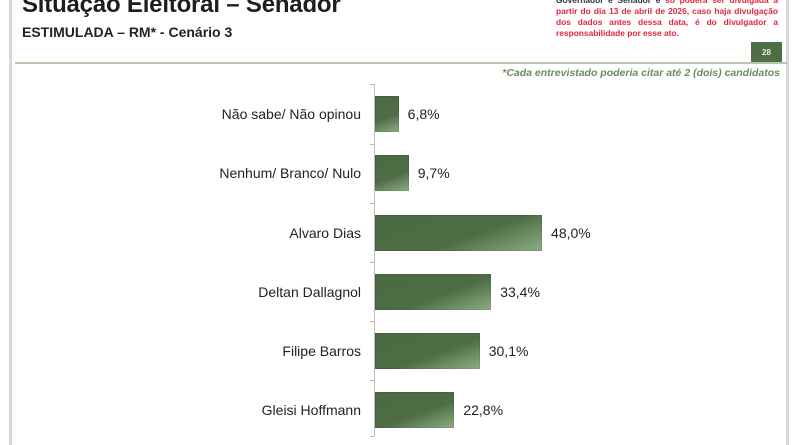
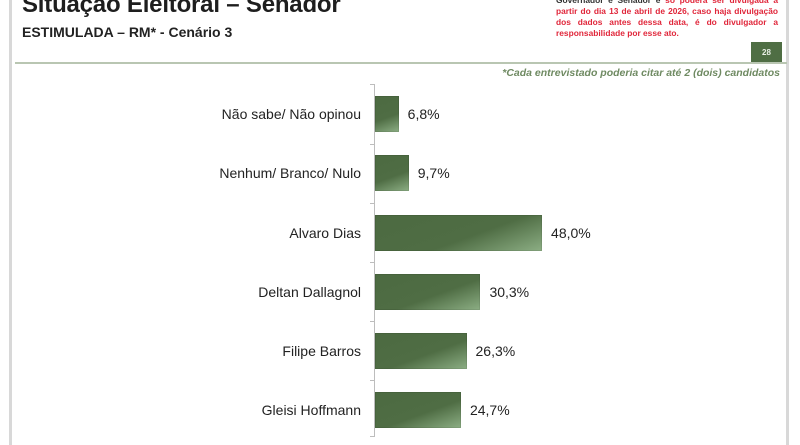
Deltan Dallagnol: 33,4% -> 30,3%
Filipe Barros: 30,1% -> 26,3%
Gleisi Hoffmann: 22,8% -> 24,7%
